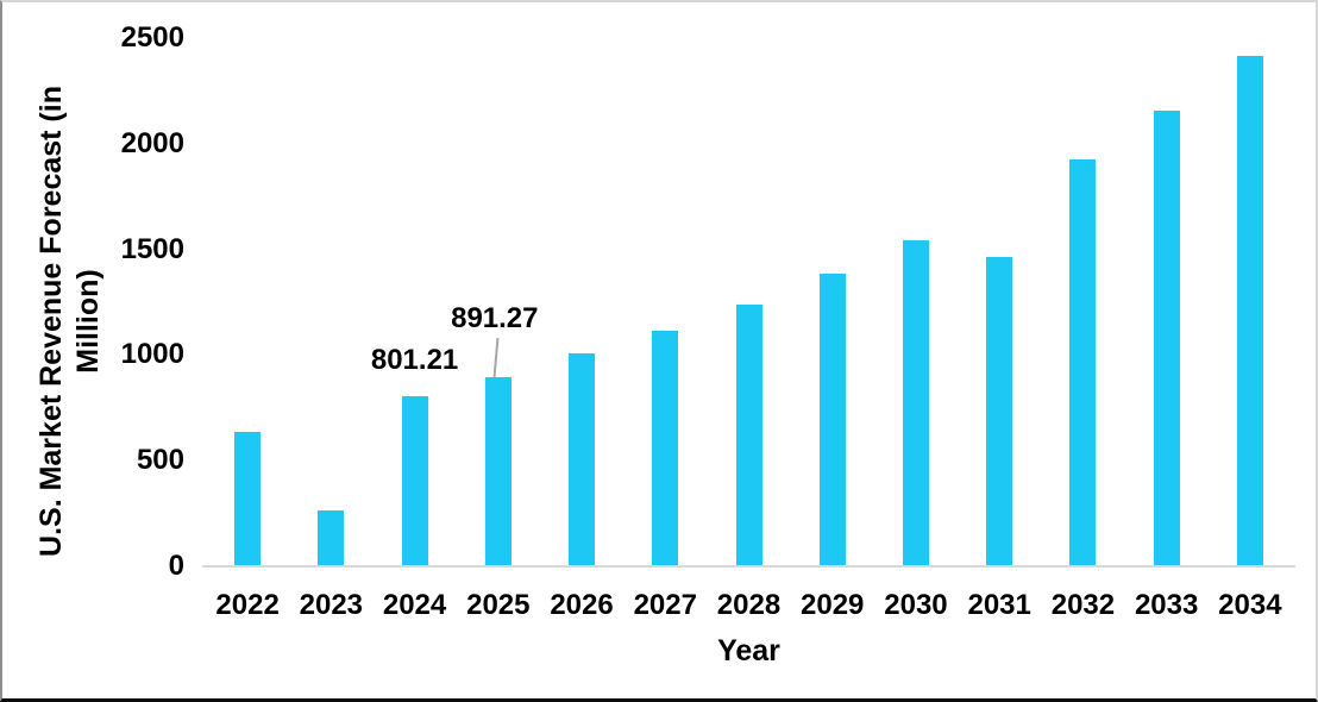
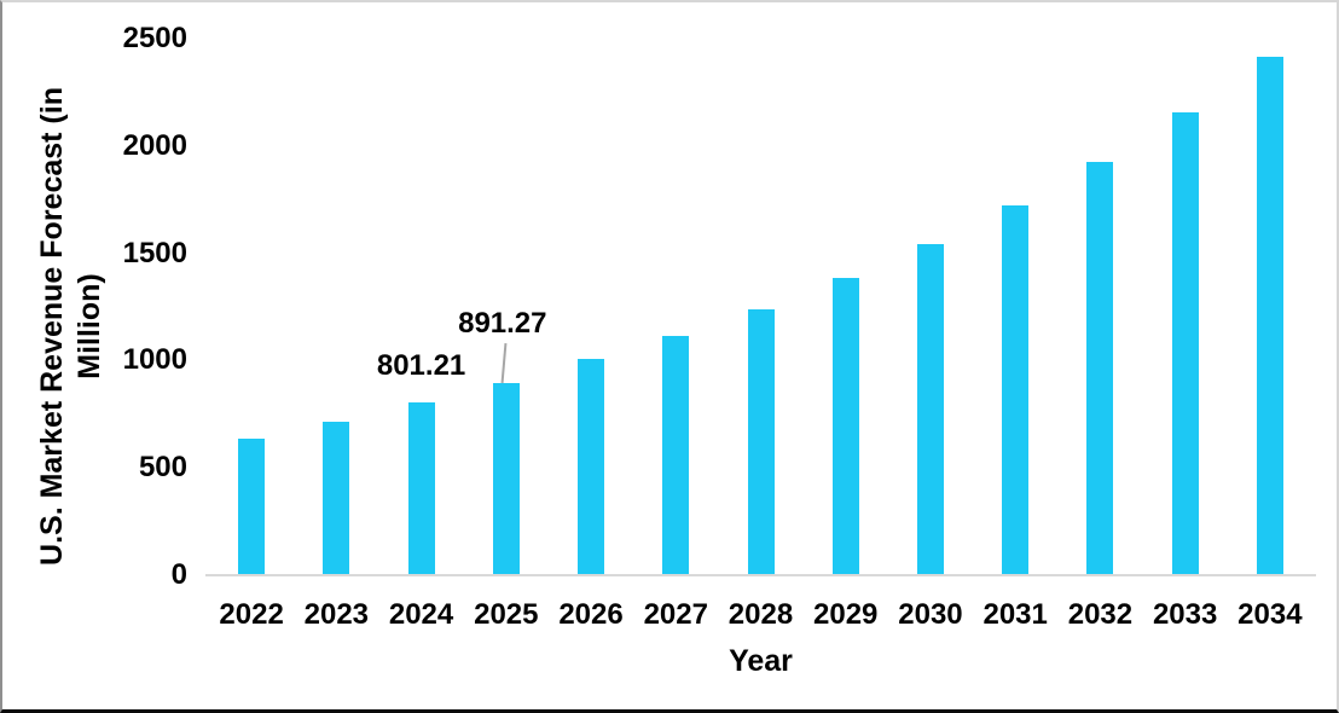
2023: 260 -> 710
2031: 1460 -> 1720
